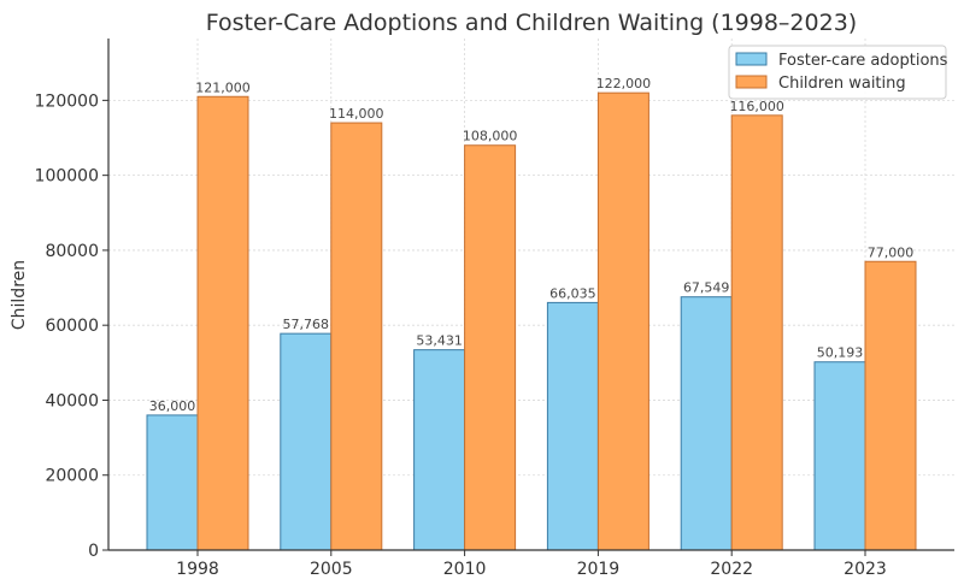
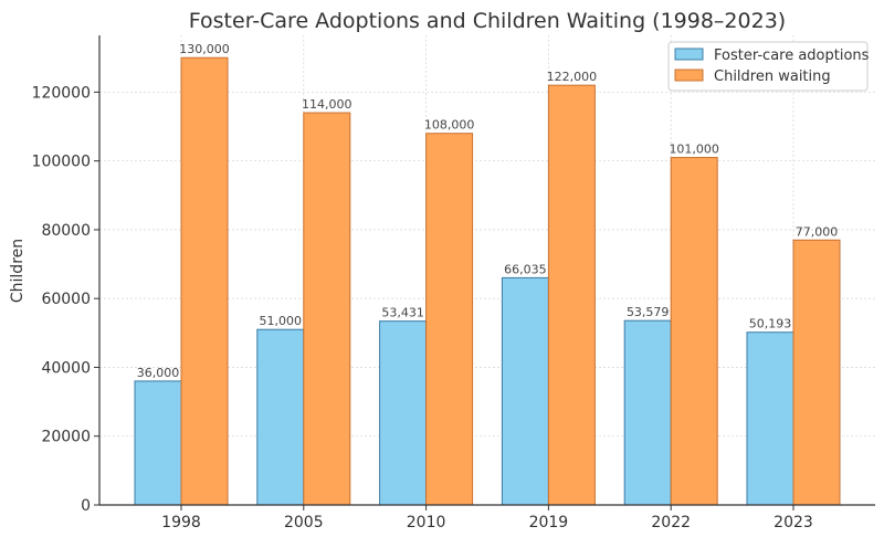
Children waiting/1998: 121,000 -> 130,000
Foster-care adoptions/2005: 57,768 -> 51,000
Foster-care adoptions/2022: 67,549 -> 53,579
Children waiting/2022: 116,000 -> 101,000
